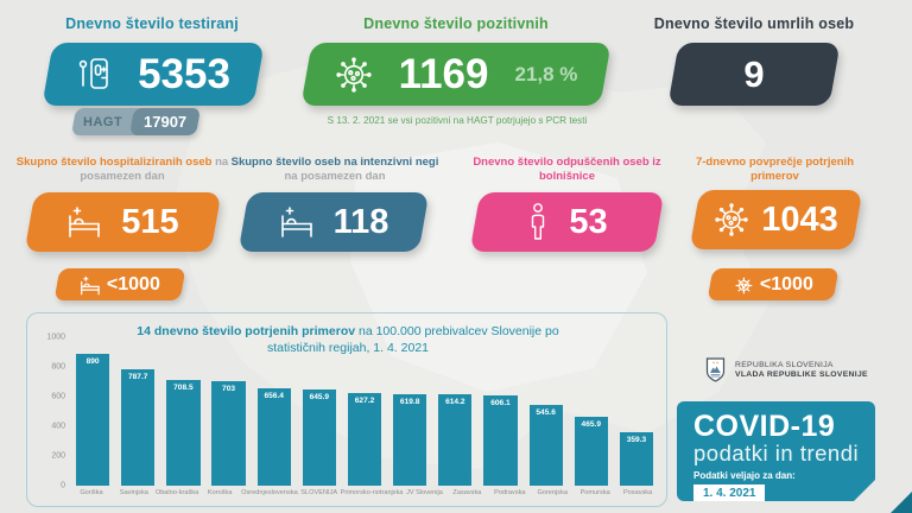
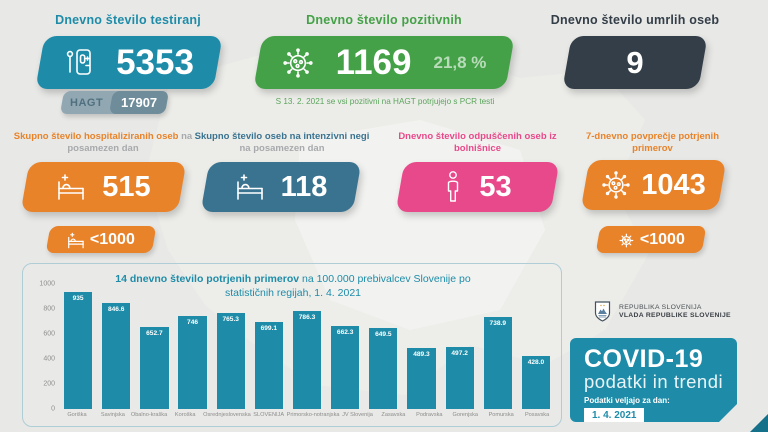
Goriška: 890 -> 935
Savinjska: 787.7 -> 846.6
Obalno-kraška: 708.5 -> 652.7
Koroška: 703 -> 746
Osrednjeslovenska: 656.4 -> 765.3
SLOVENIJA: 645.9 -> 699.1
Primorsko-notranjska: 627.2 -> 786.3
JV Slovenija: 619.8 -> 662.3
Zasavska: 614.2 -> 649.5
Podravska: 606.1 -> 489.3
Gorenjska: 545.6 -> 497.2
Pomurska: 465.9 -> 738.9
Posavska: 359.3 -> 428.0
